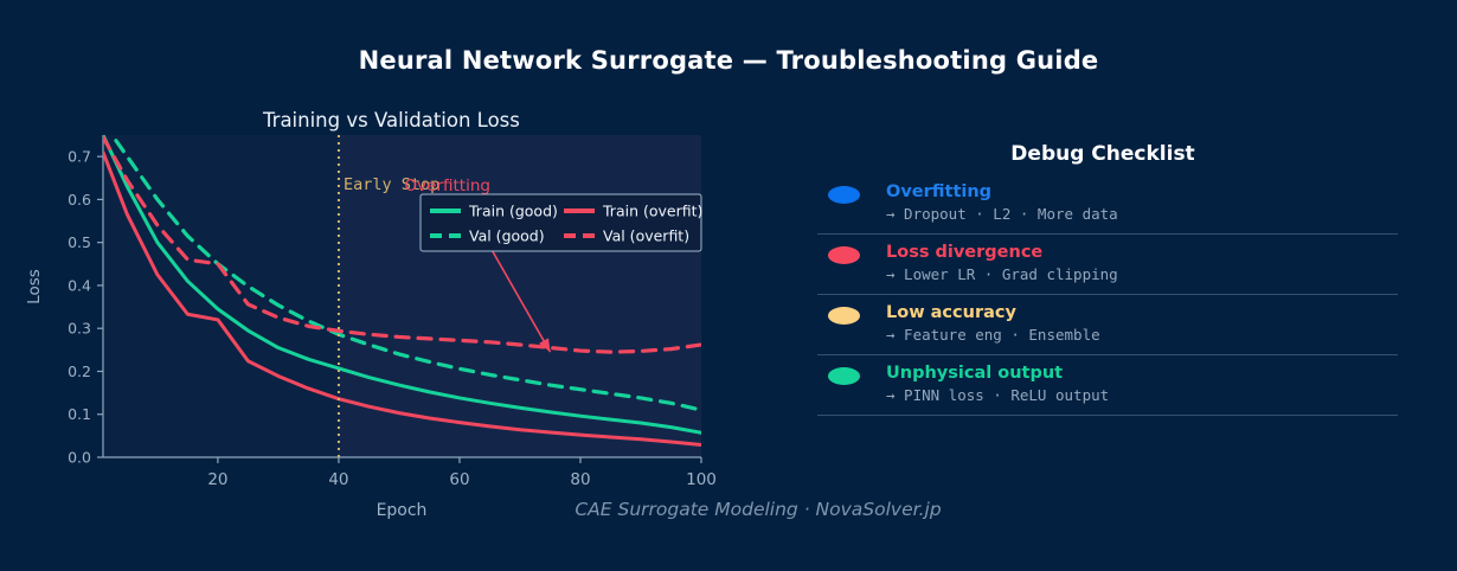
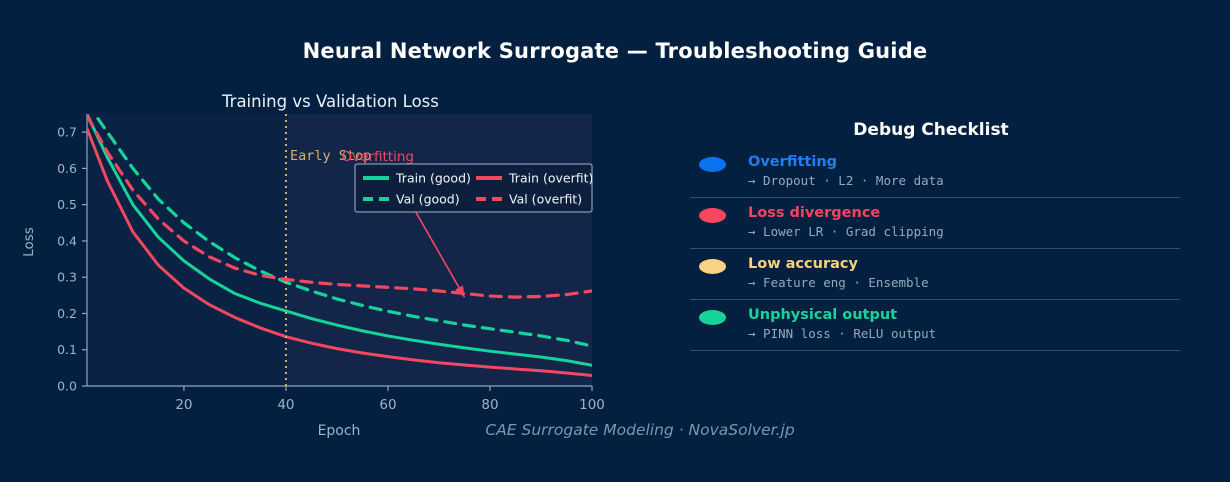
Train (overfit)/20: 0.32 -> 0.27
Val (overfit)/20: 0.45 -> 0.40
